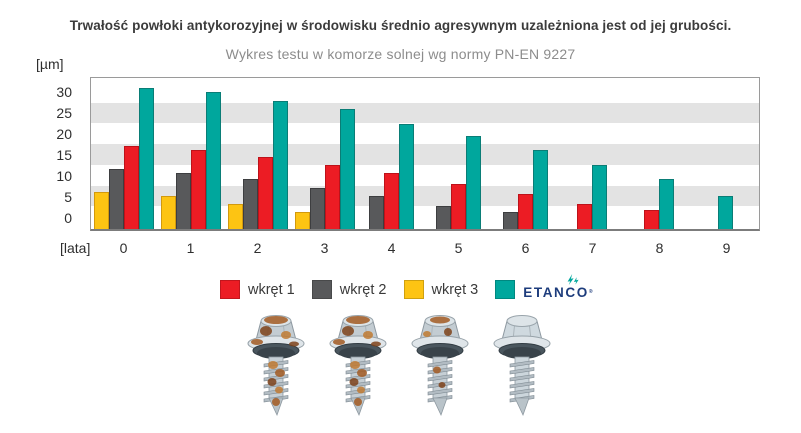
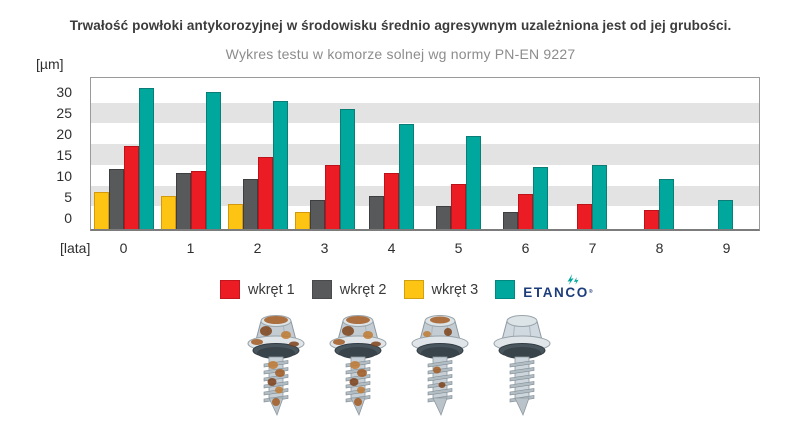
wkręt 1/1: 16 -> 11
wkręt 2/3: 7 -> 4
ETANCO/6: 16 -> 12
ETANCO/9: 5 -> 4
